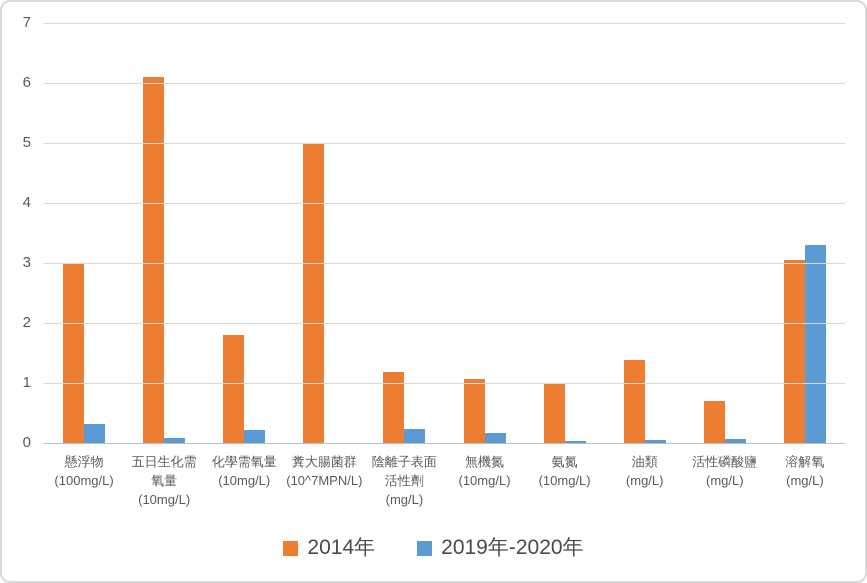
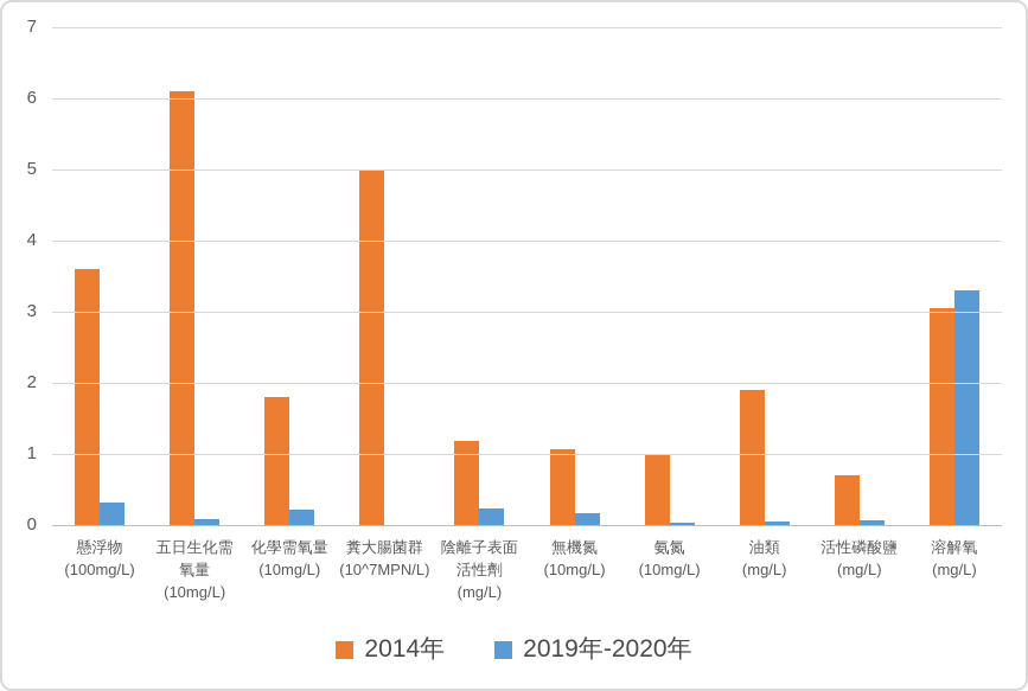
2014年/懸浮物 (100mg/L): 3.0 -> 3.6
2014年/油類 (mg/L): 1.4 -> 1.9
